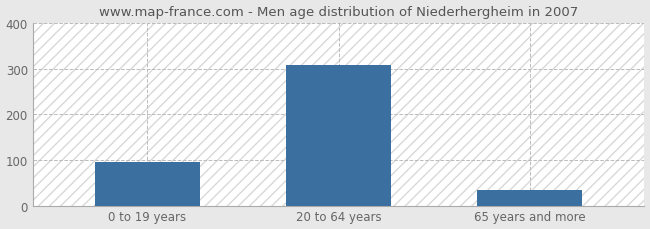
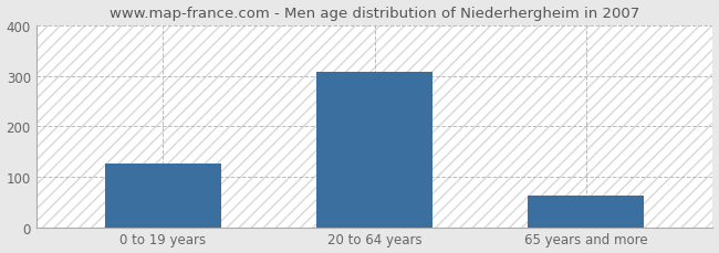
0 to 19 years: 95 -> 125
65 years and more: 35 -> 62
